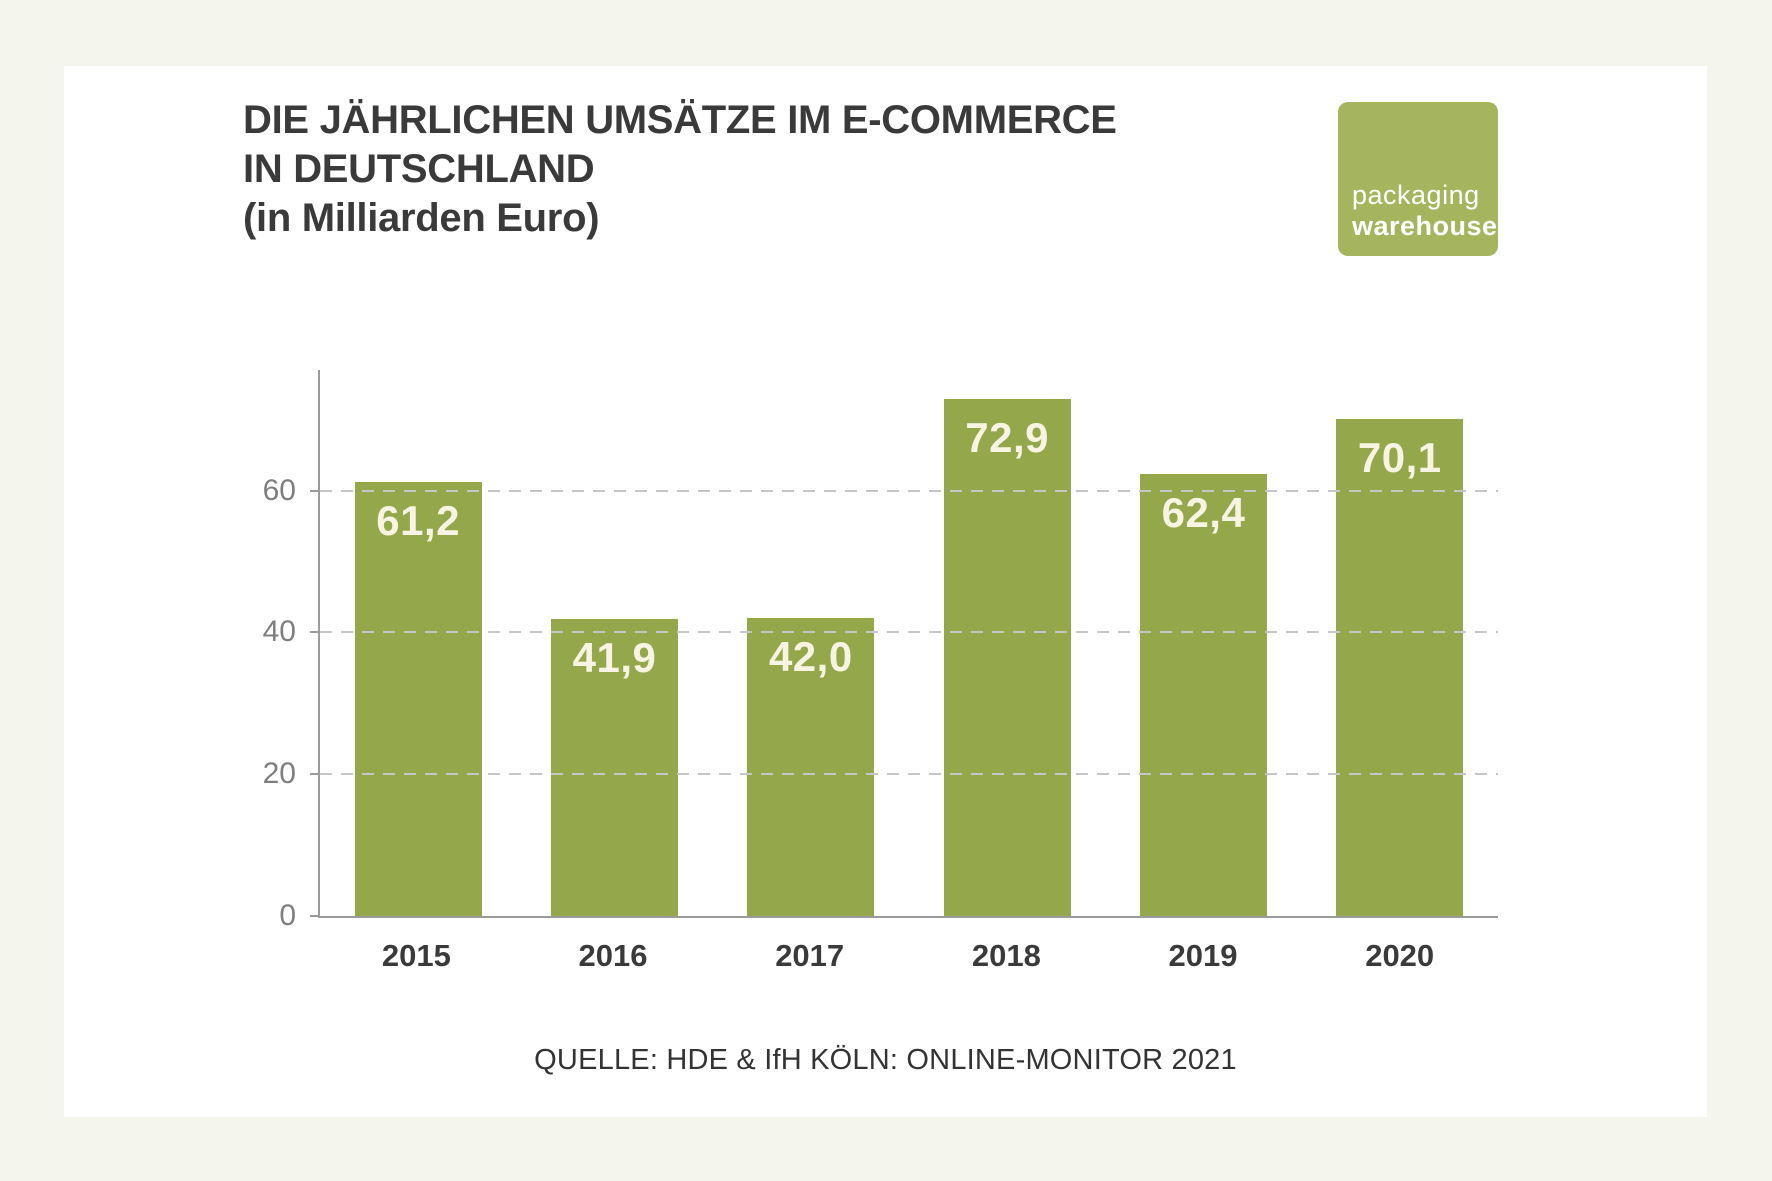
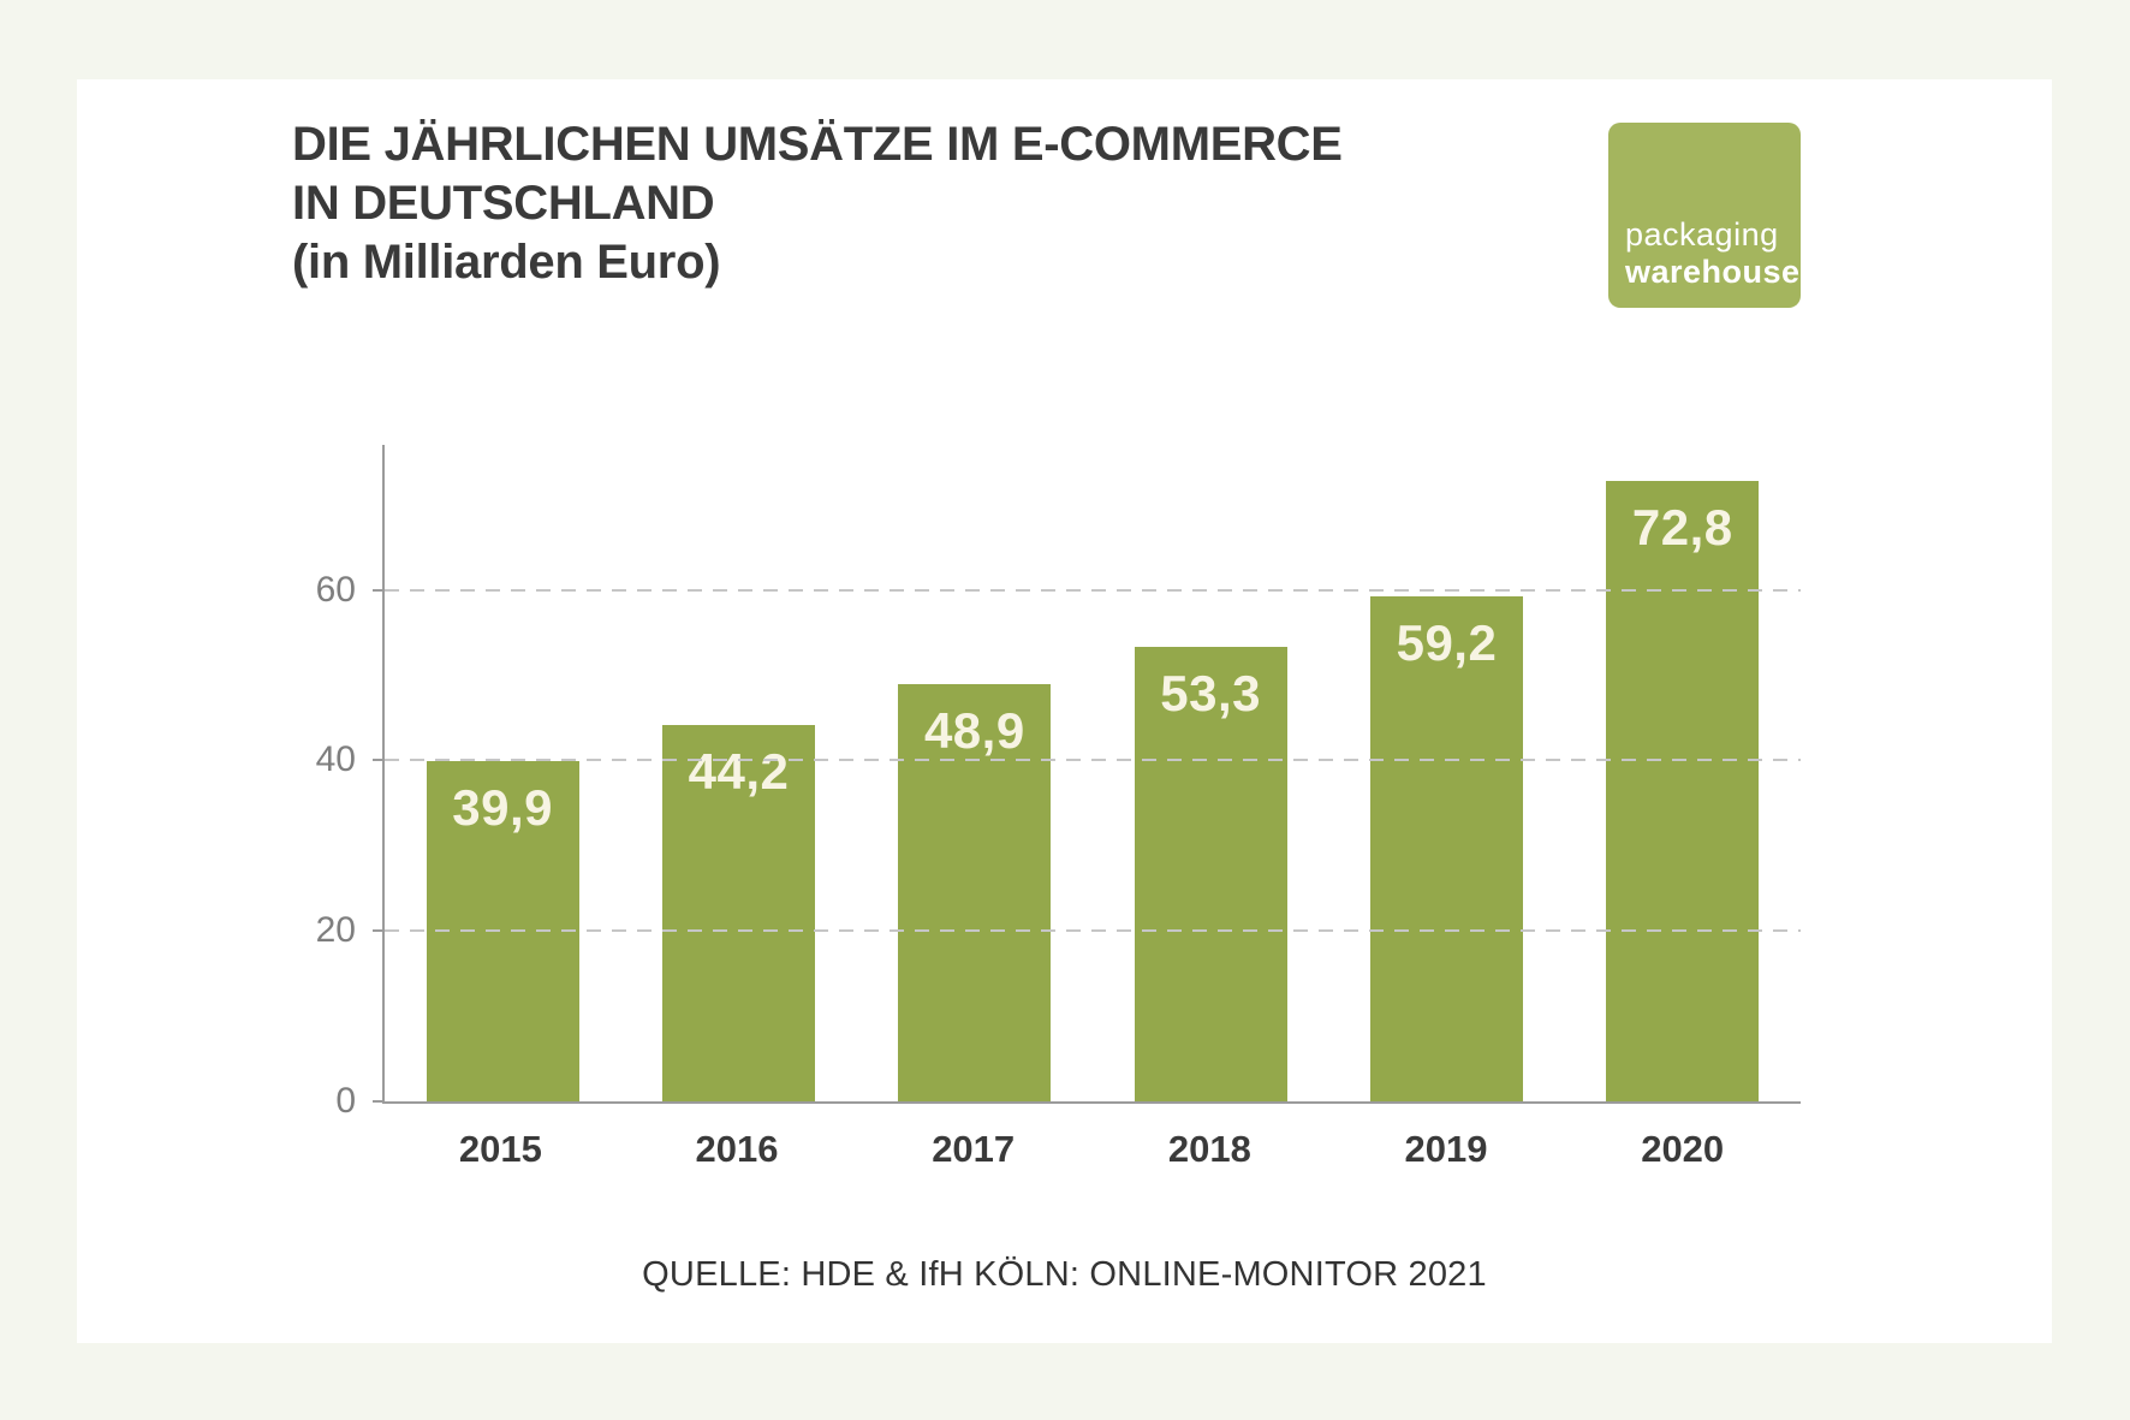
2015: 61,2 -> 39,9
2016: 41,9 -> 44,2
2017: 42,0 -> 48,9
2018: 72,9 -> 53,3
2019: 62,4 -> 59,2
2020: 70,1 -> 72,8
